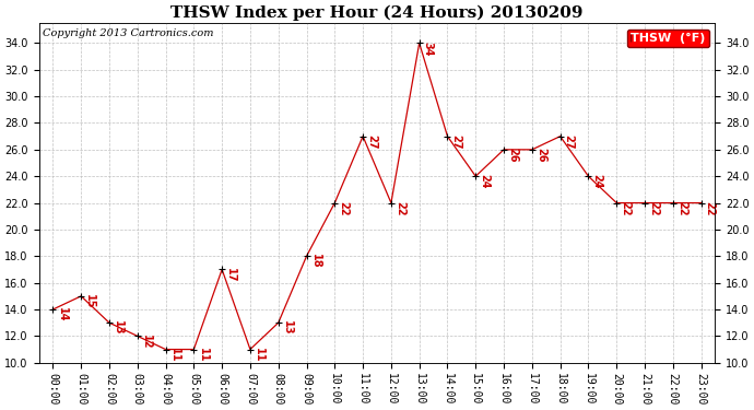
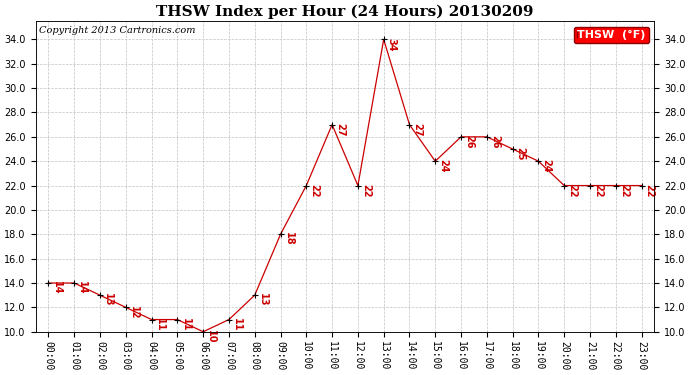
01:00: 15 -> 14
06:00: 17 -> 10
18:00: 27 -> 25
